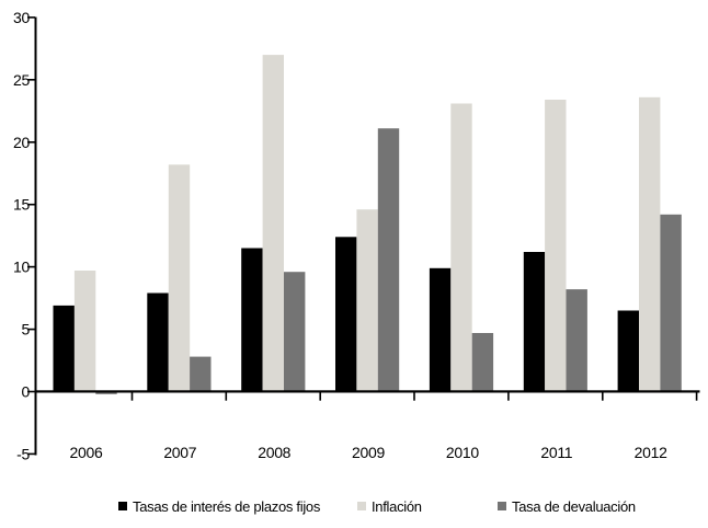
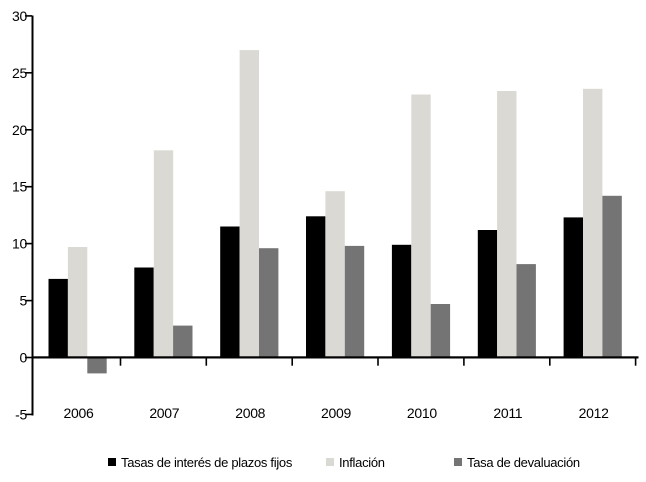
Tasa de devaluación/2006: -0.2 -> -1.4
Tasa de devaluación/2009: 21.1 -> 9.8
Tasas de interés de plazos fijos/2012: 6.5 -> 12.3
